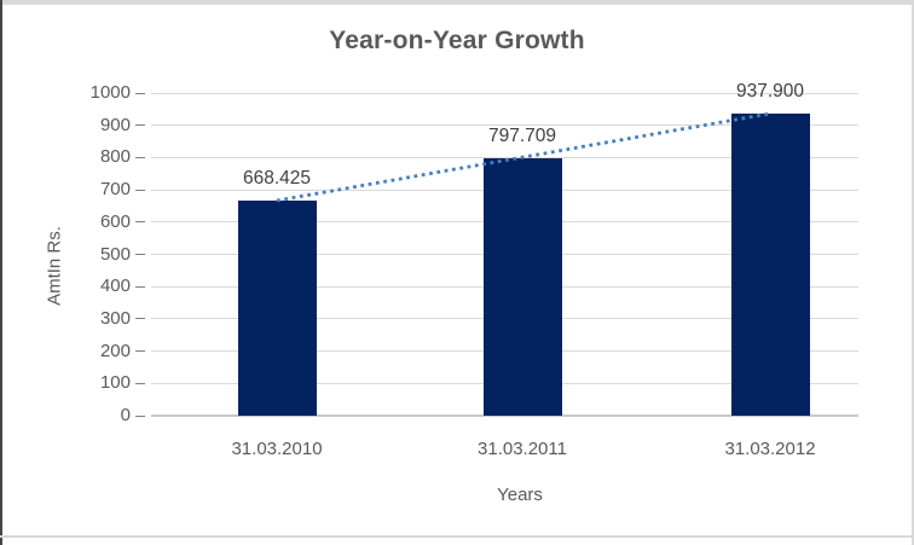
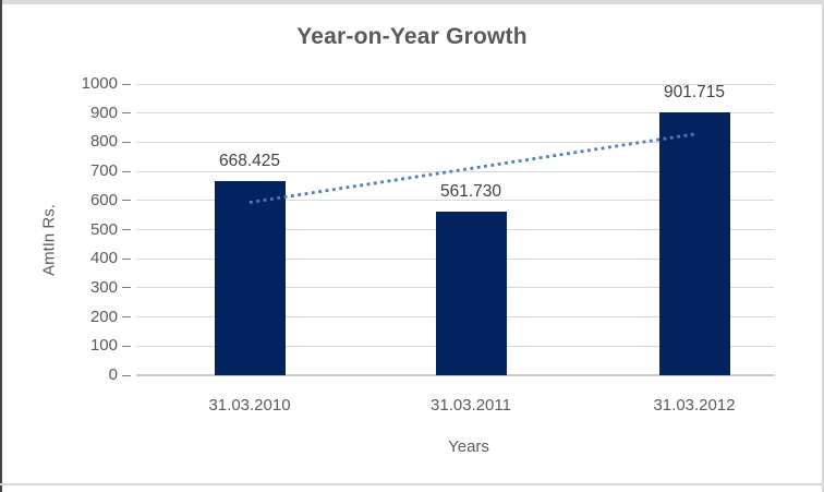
31.03.2011: 797.709 -> 561.730
31.03.2012: 937.900 -> 901.715
